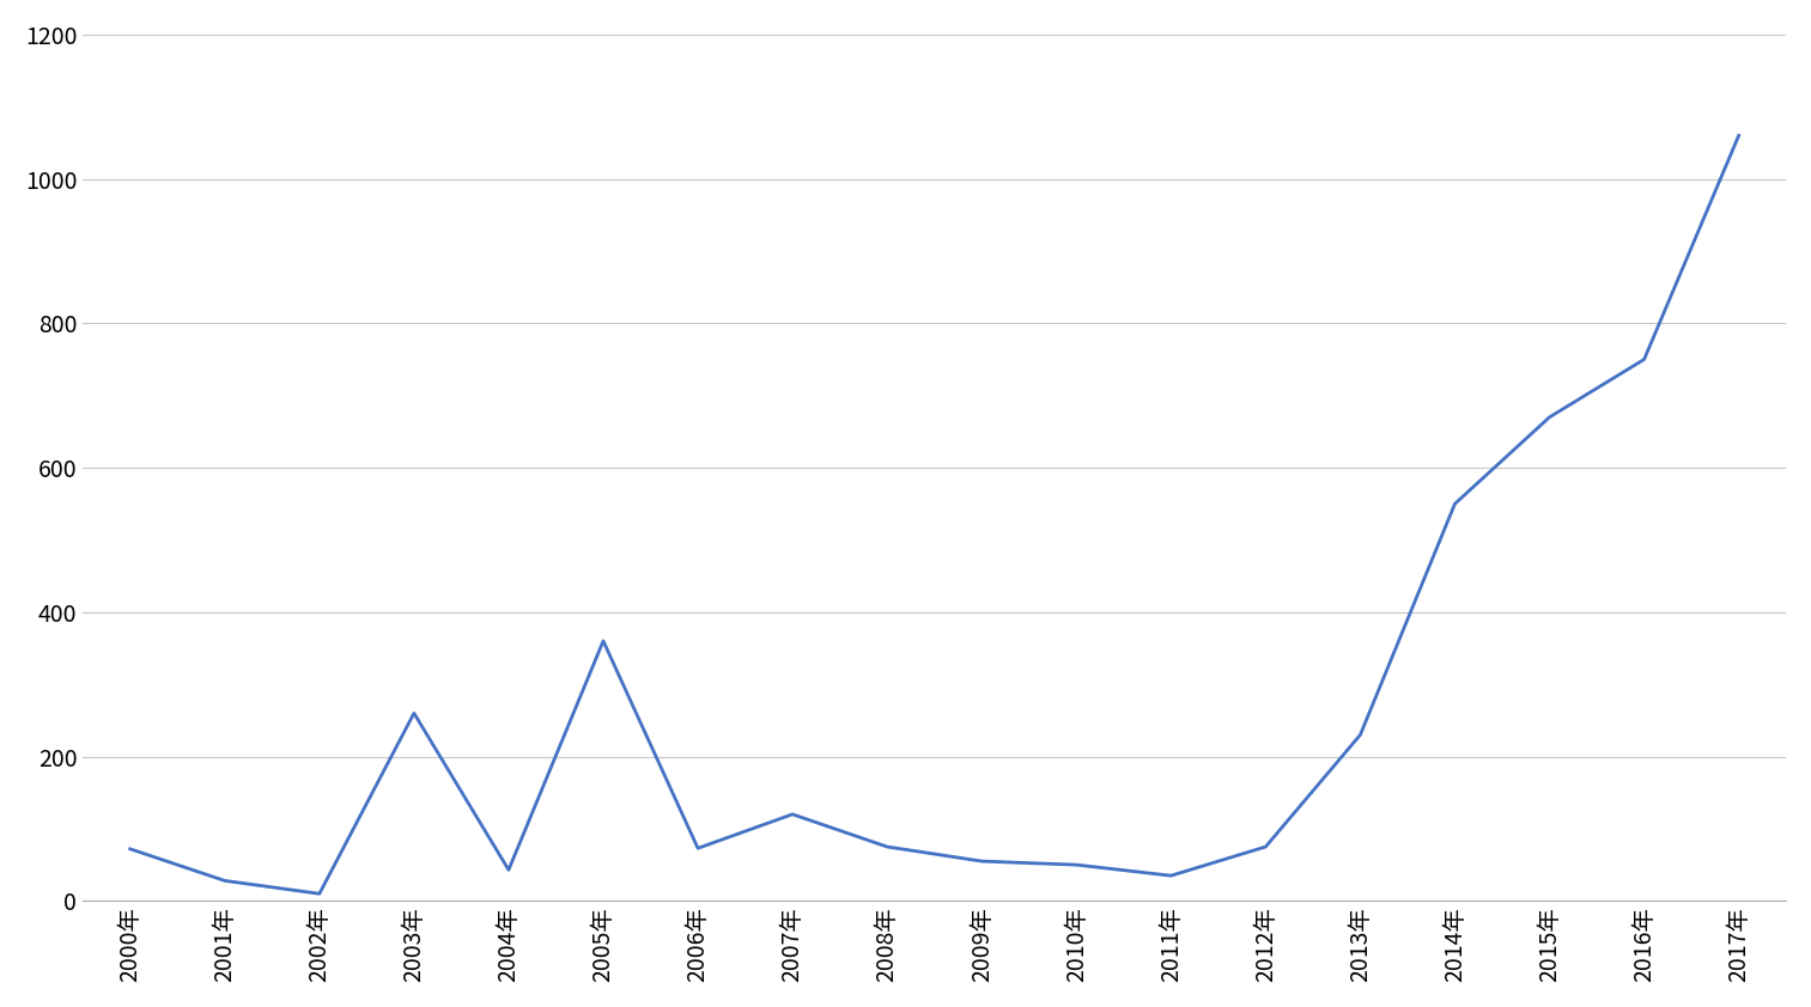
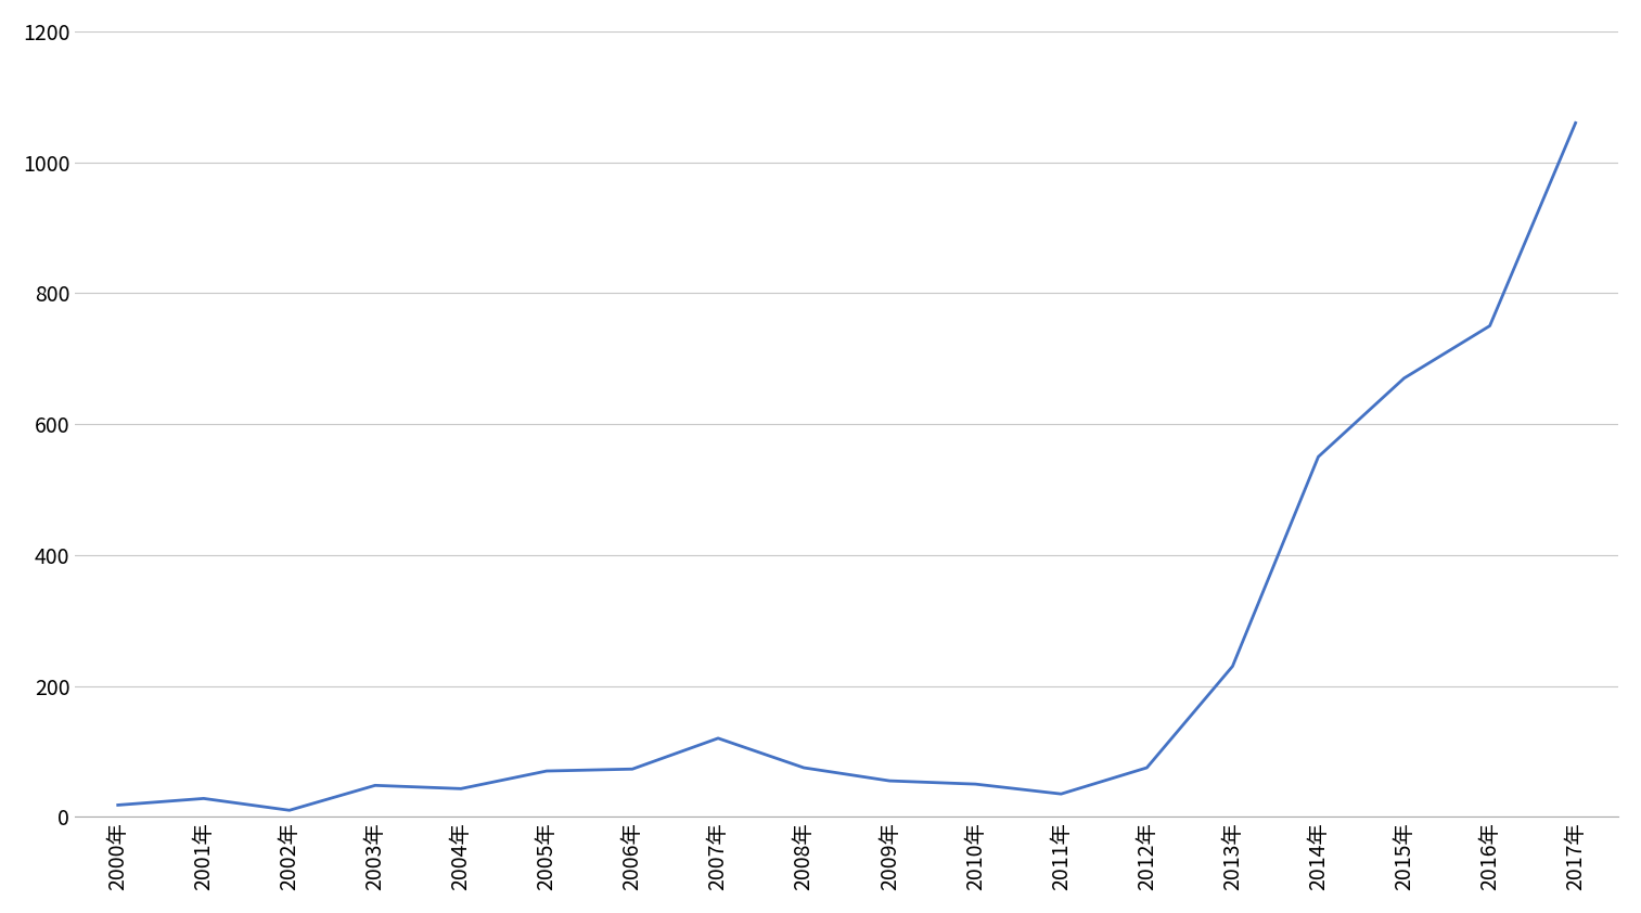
2000年: 72 -> 18
2003年: 260 -> 48
2005年: 360 -> 70
